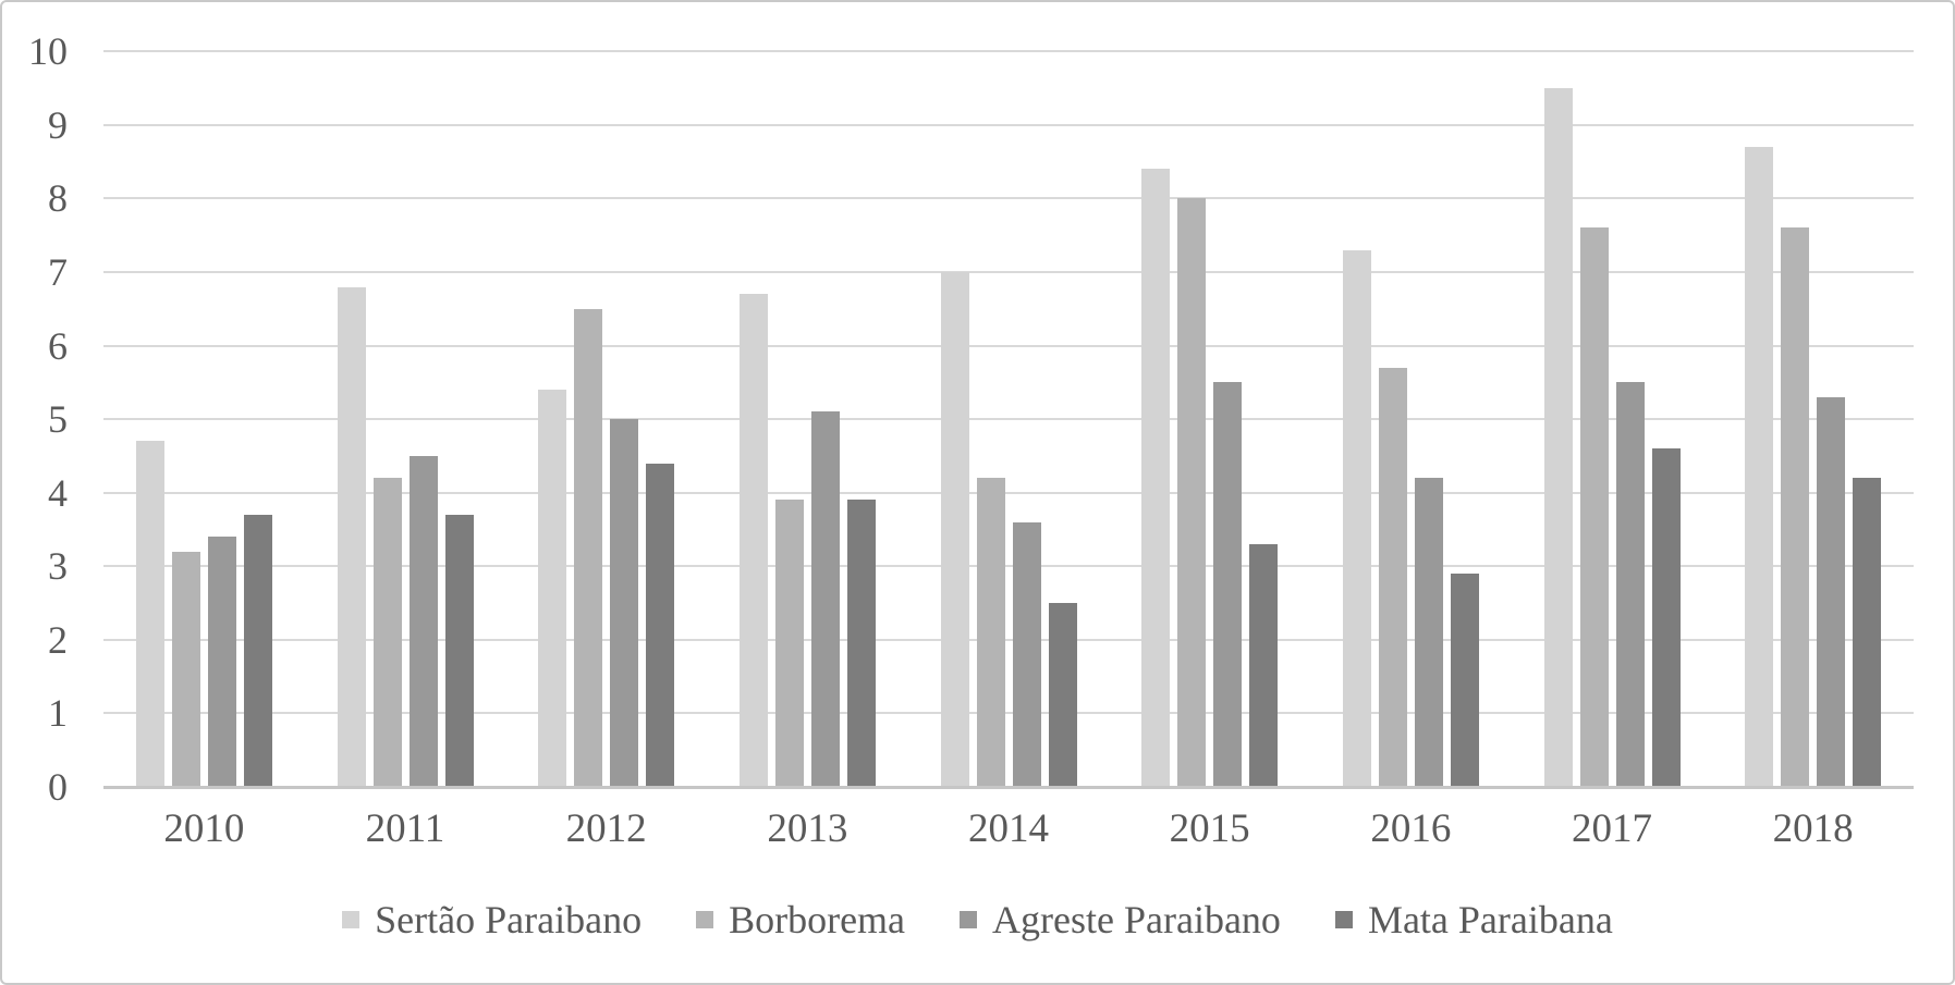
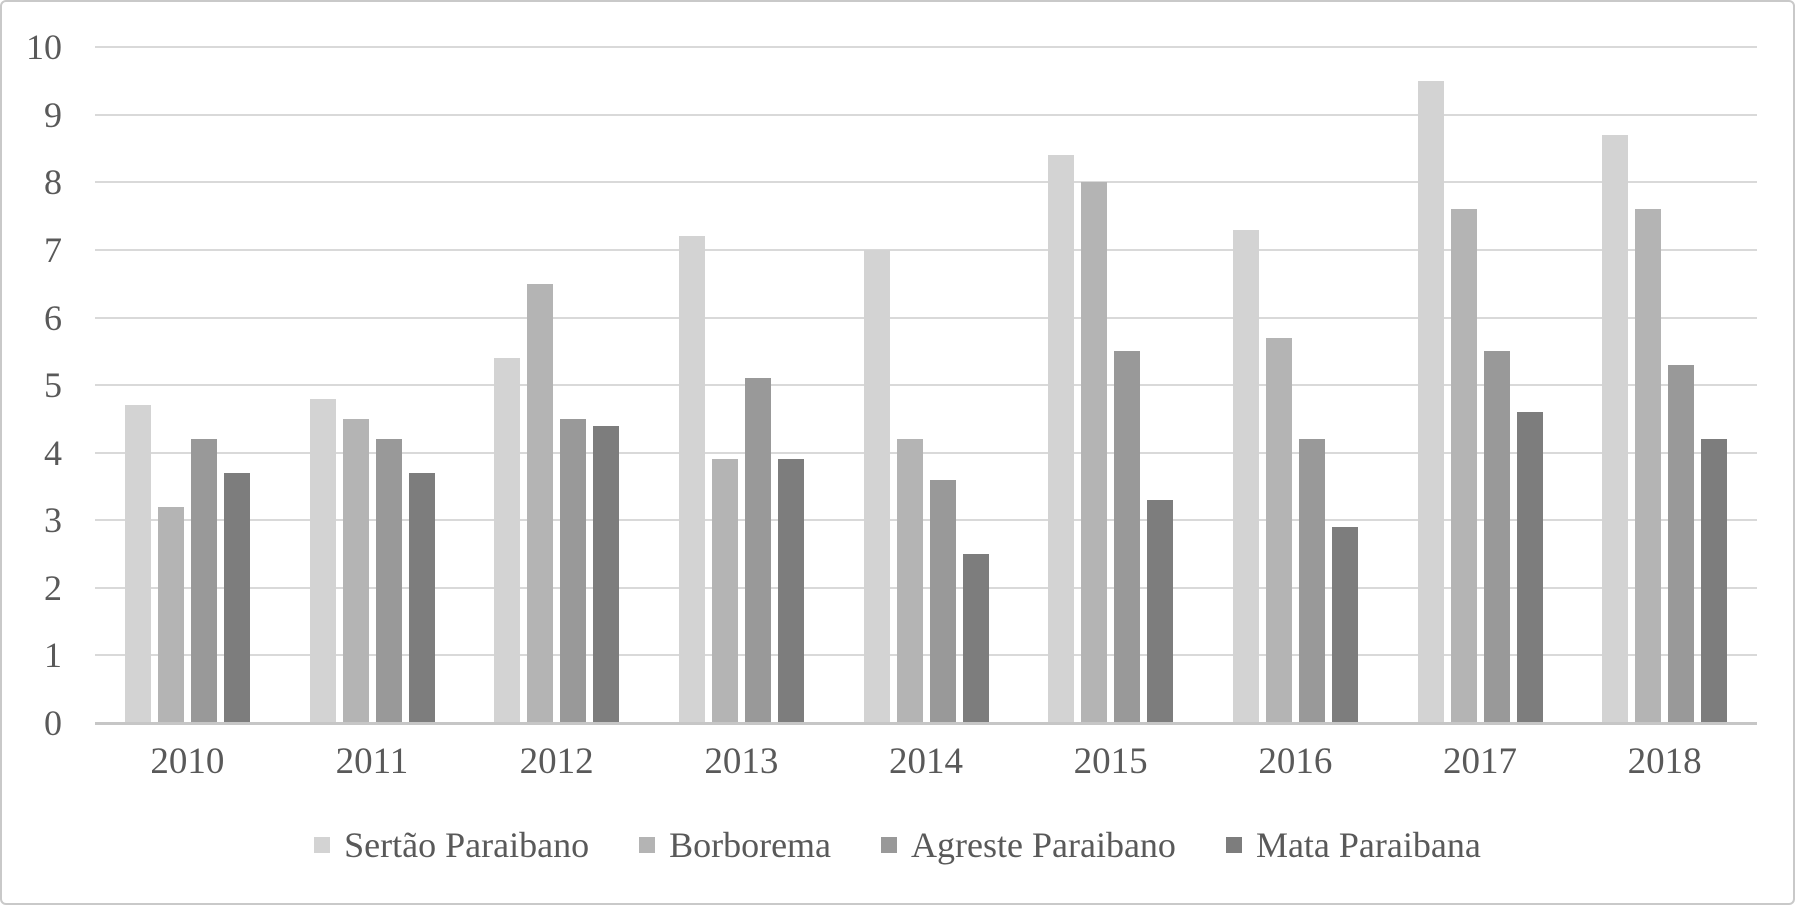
Agreste Paraibano/2010: 3.4 -> 4.2
Sertão Paraibano/2011: 6.8 -> 4.8
Borborema/2011: 4.2 -> 4.5
Agreste Paraibano/2011: 4.5 -> 4.2
Agreste Paraibano/2012: 5.0 -> 4.5
Sertão Paraibano/2013: 6.7 -> 7.2
